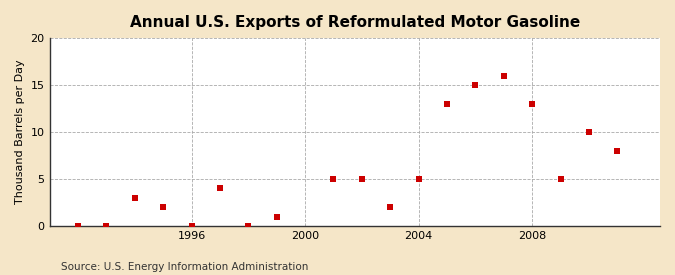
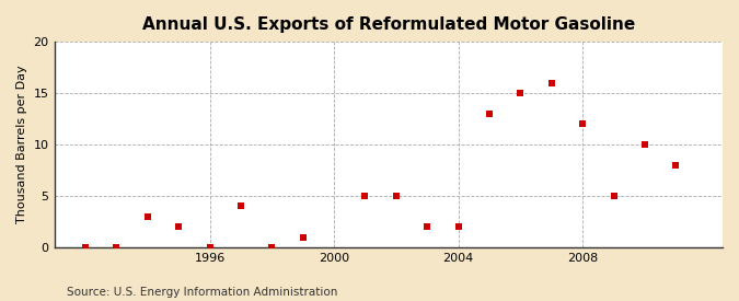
2004: 5 -> 2
2008: 13 -> 12
